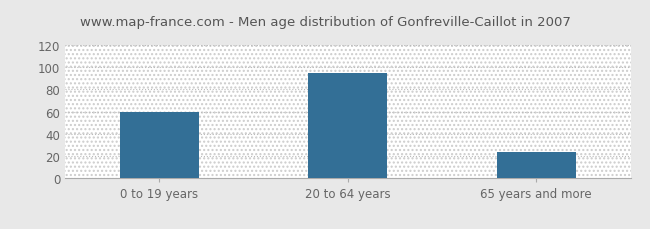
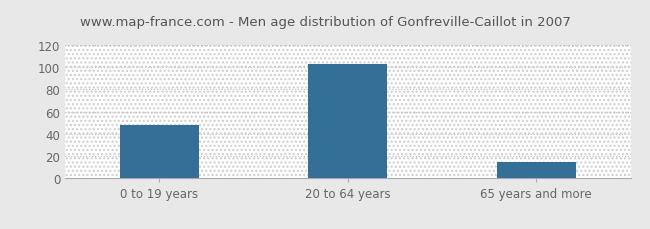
0 to 19 years: 60 -> 48
20 to 64 years: 95 -> 103
65 years and more: 24 -> 15
